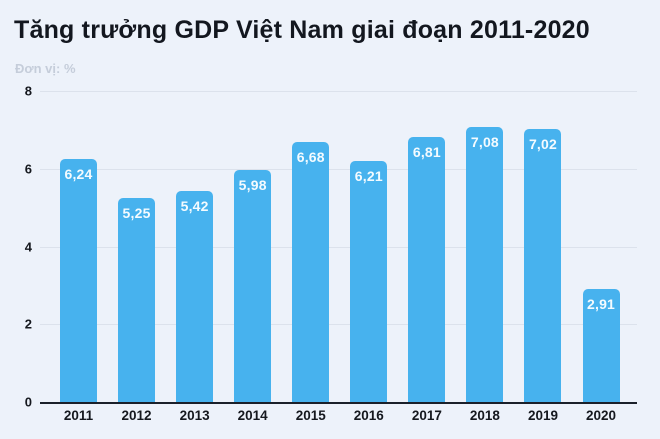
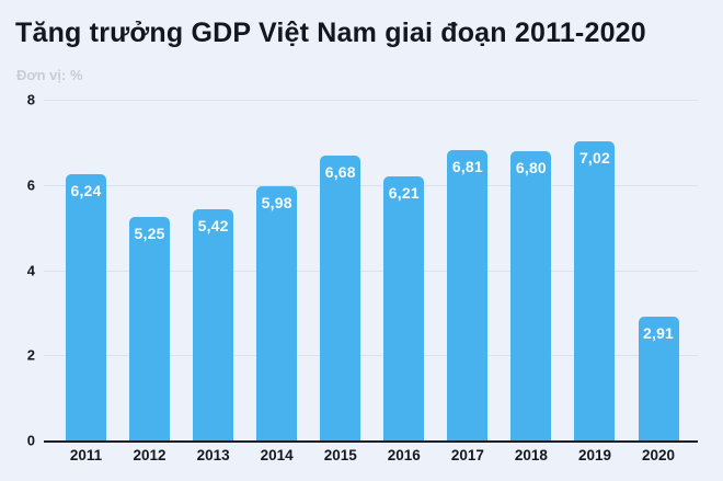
2018: 7,08 -> 6,80
